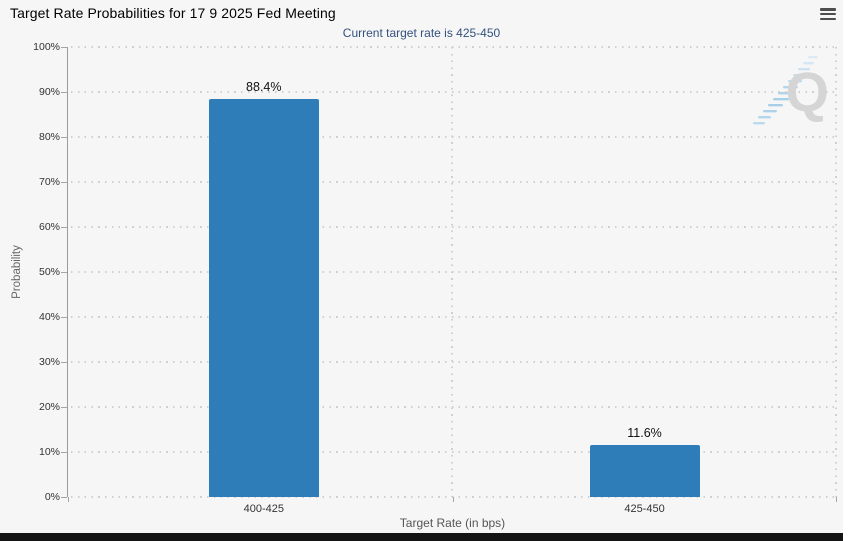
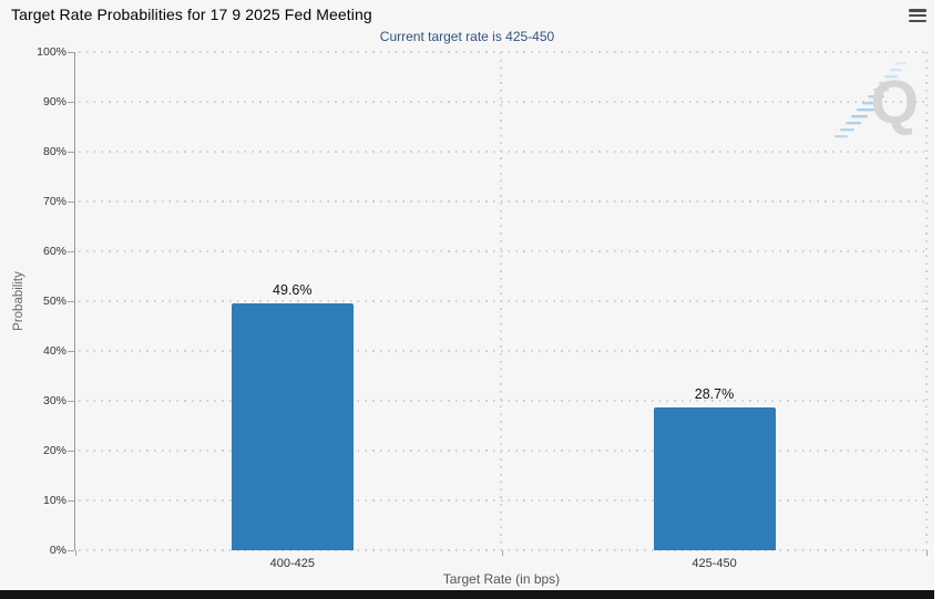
400-425: 88.4% -> 49.6%
425-450: 11.6% -> 28.7%
